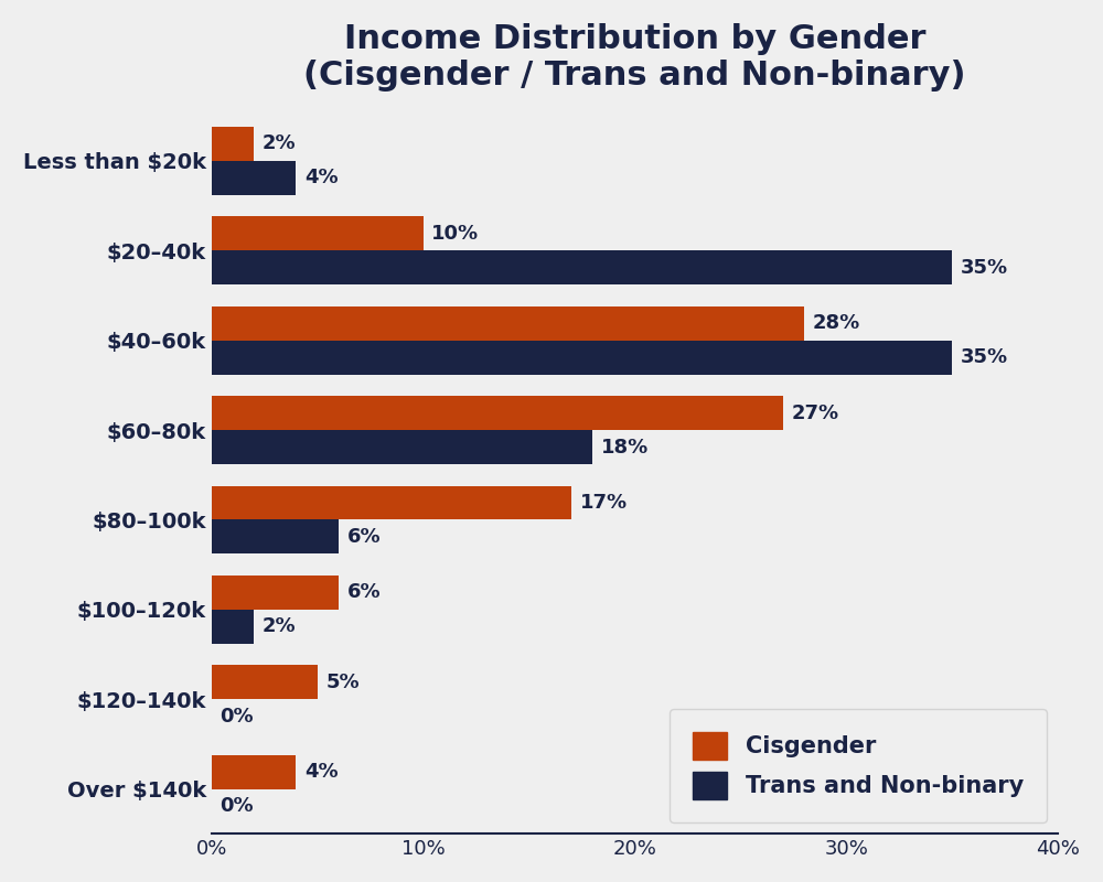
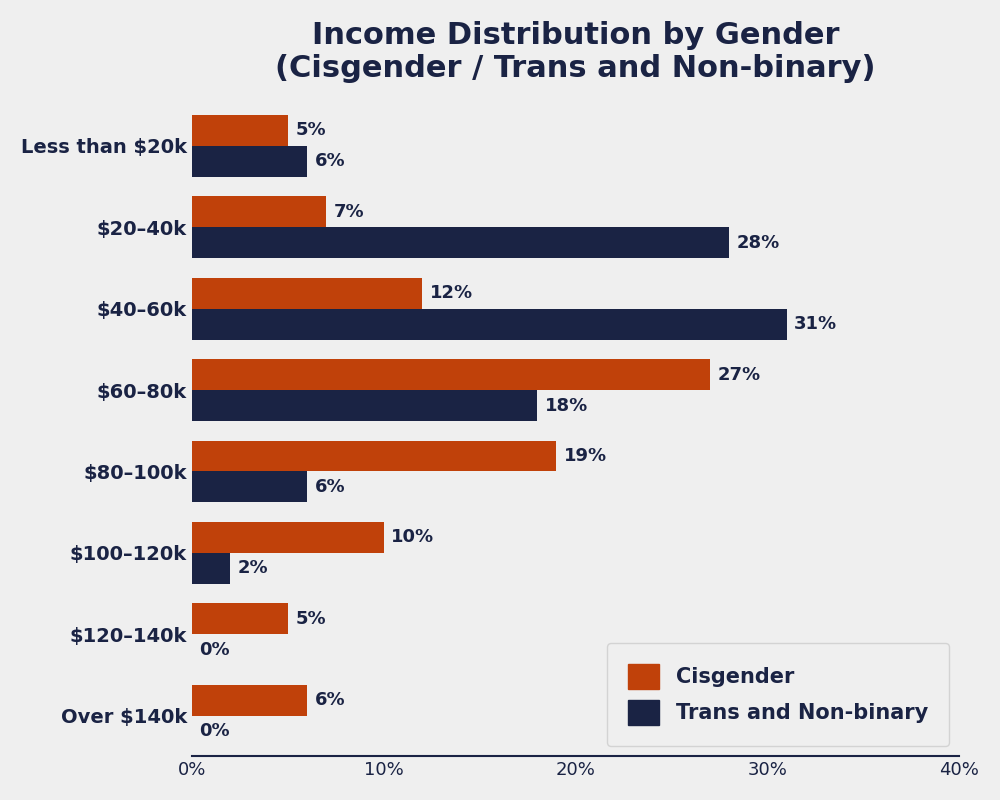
Cisgender/Less than $20k: 2% -> 5%
Trans and Non-binary/Less than $20k: 4% -> 6%
Cisgender/$20–40k: 10% -> 7%
Trans and Non-binary/$20–40k: 35% -> 28%
Cisgender/$40–60k: 28% -> 12%
Trans and Non-binary/$40–60k: 35% -> 31%
Cisgender/$80–100k: 17% -> 19%
Cisgender/$100–120k: 6% -> 10%
Cisgender/Over $140k: 4% -> 6%
